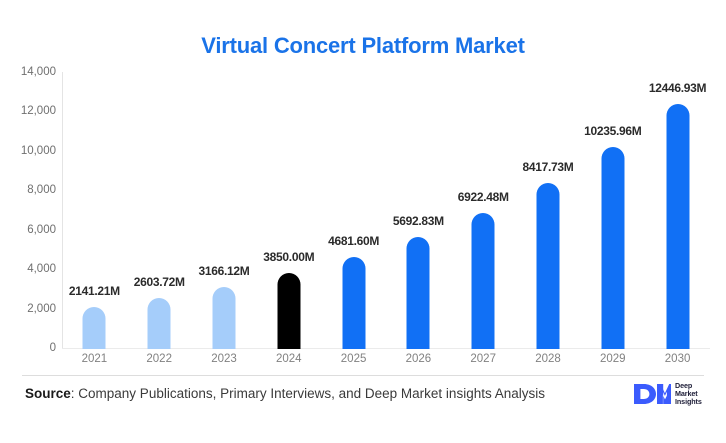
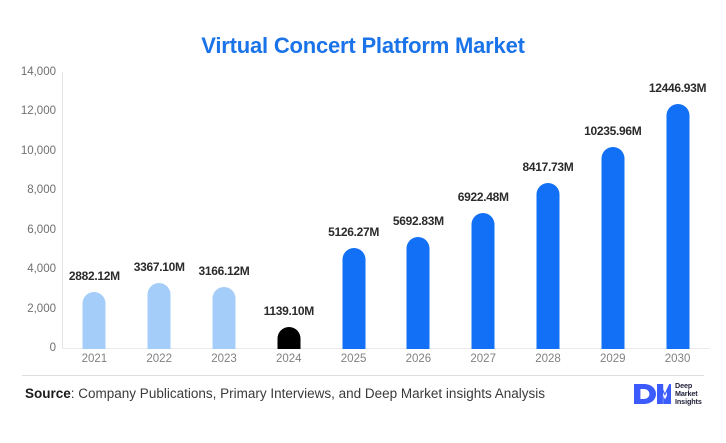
2021: 2141.21M -> 2882.12M
2022: 2603.72M -> 3367.10M
2024: 3850.00M -> 1139.10M
2025: 4681.60M -> 5126.27M
